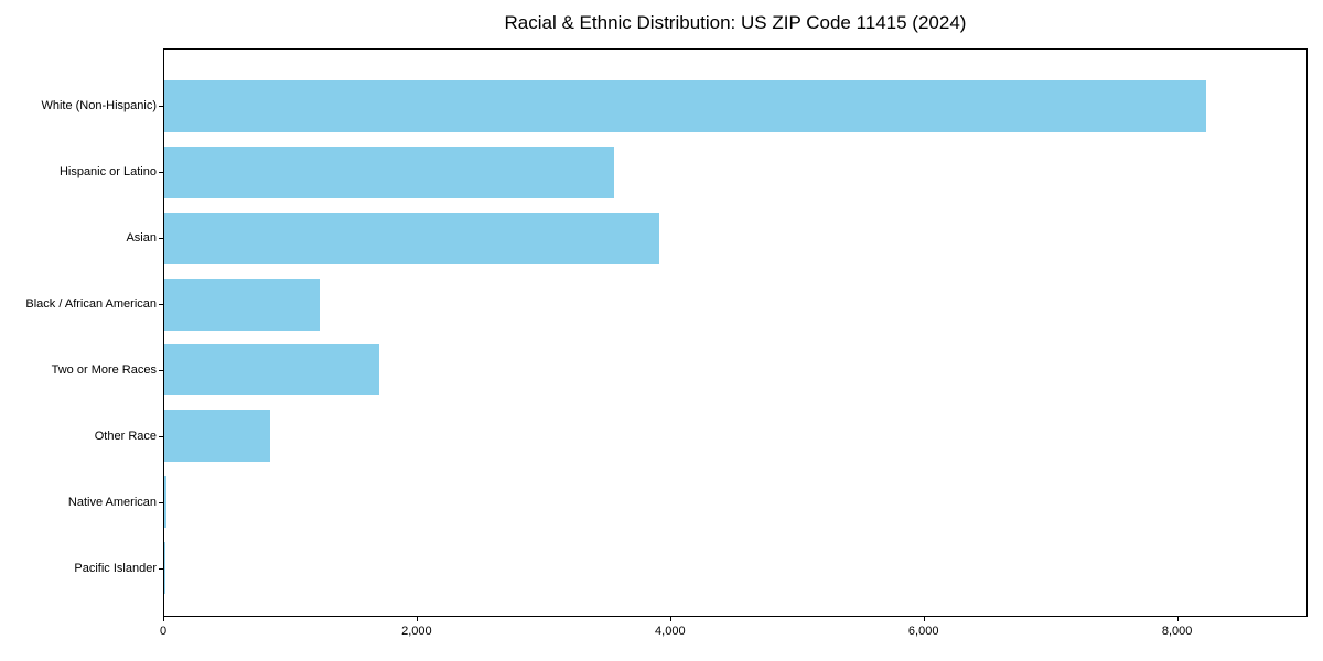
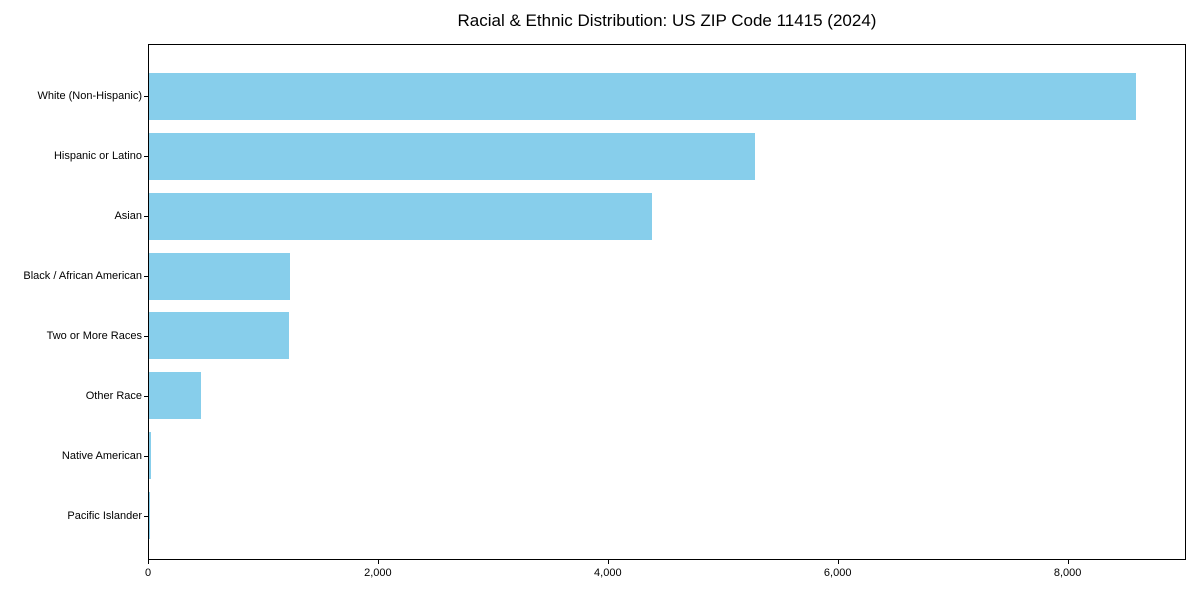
White (Non-Hispanic): 8240 -> 8600
Hispanic or Latino: 3560 -> 5280
Asian: 3910 -> 4380
Two or More Races: 1700 -> 1220
Other Race: 840 -> 450
